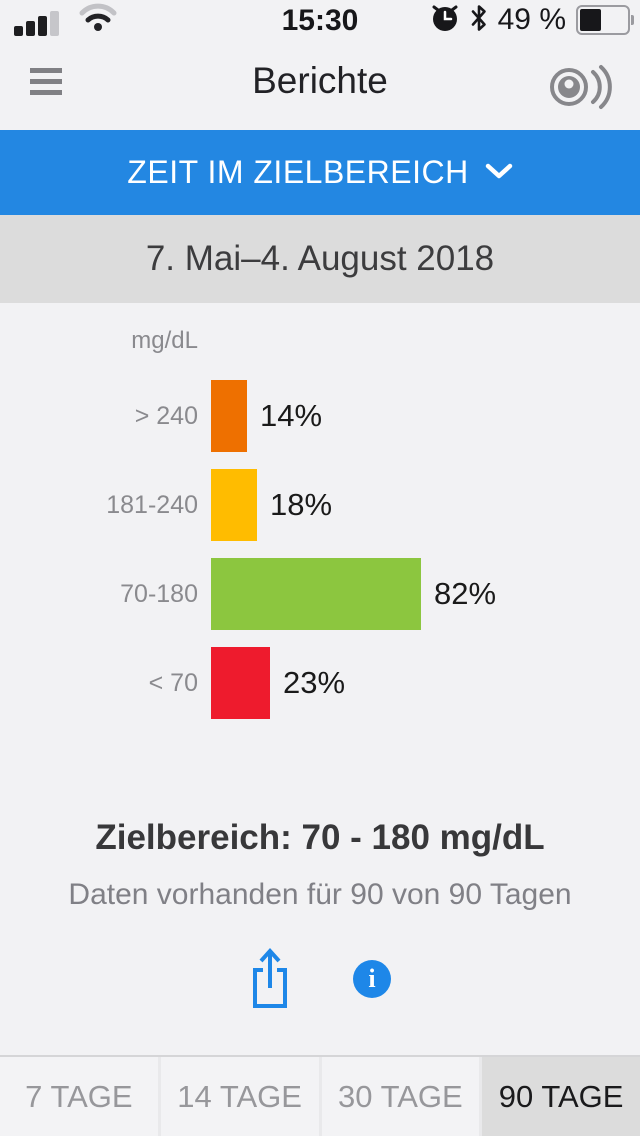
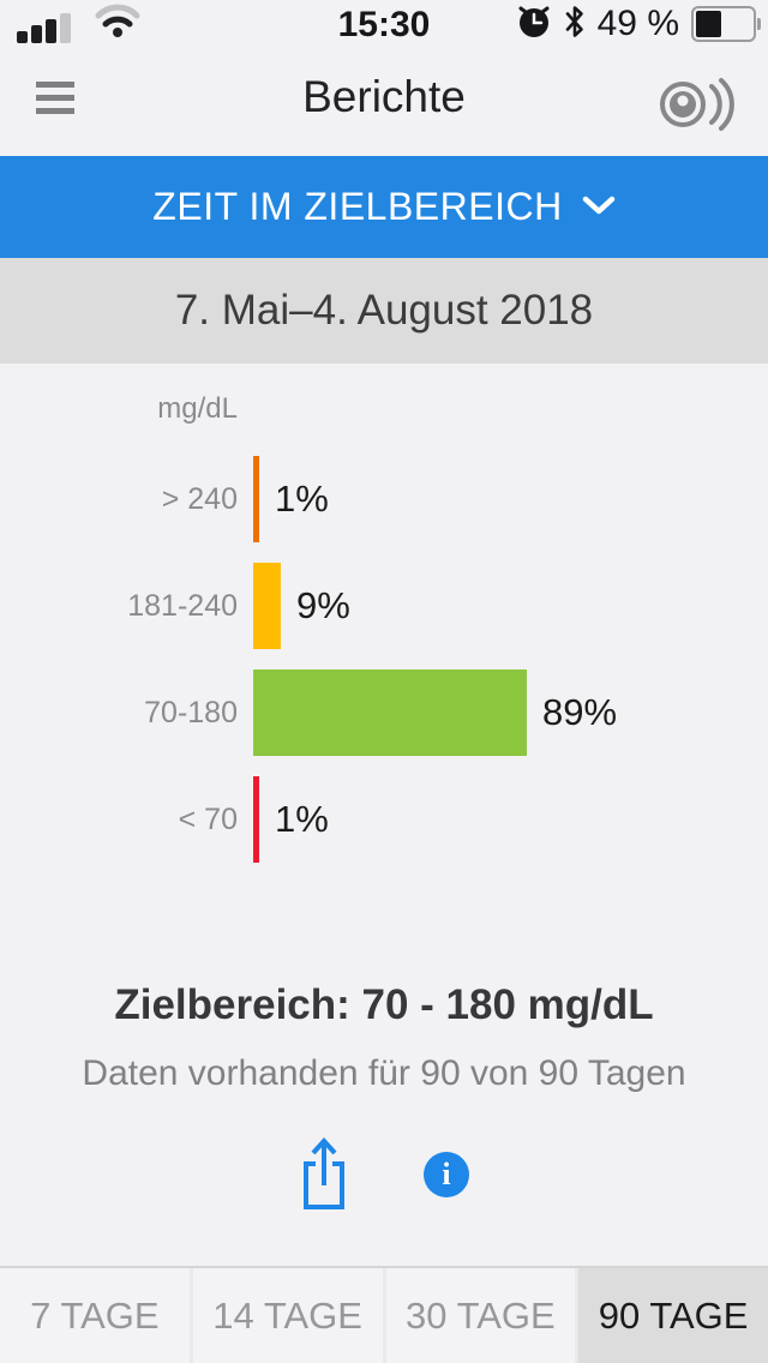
> 240: 14% -> 1%
181-240: 18% -> 9%
70-180: 82% -> 89%
< 70: 23% -> 1%
